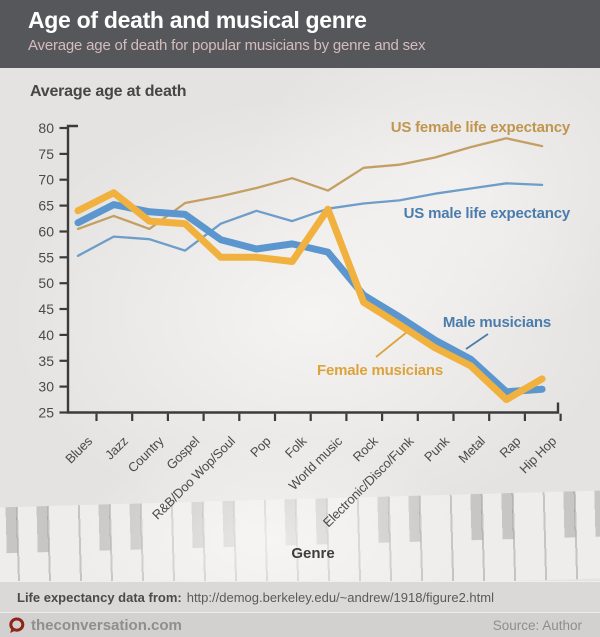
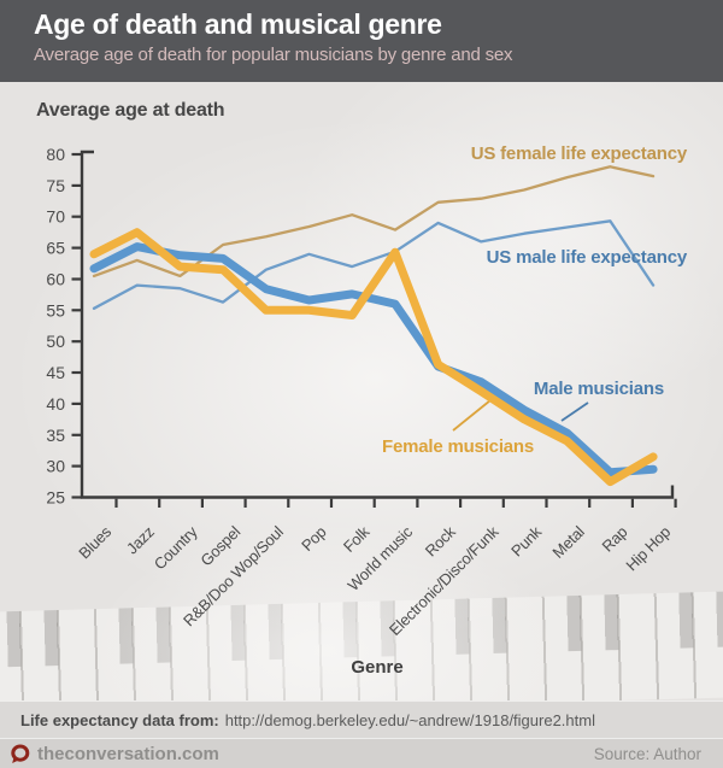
US male life expectancy/Rock: 65 -> 69
Male musicians/Rock: 48 -> 46
US male life expectancy/Hip Hop: 69 -> 59
